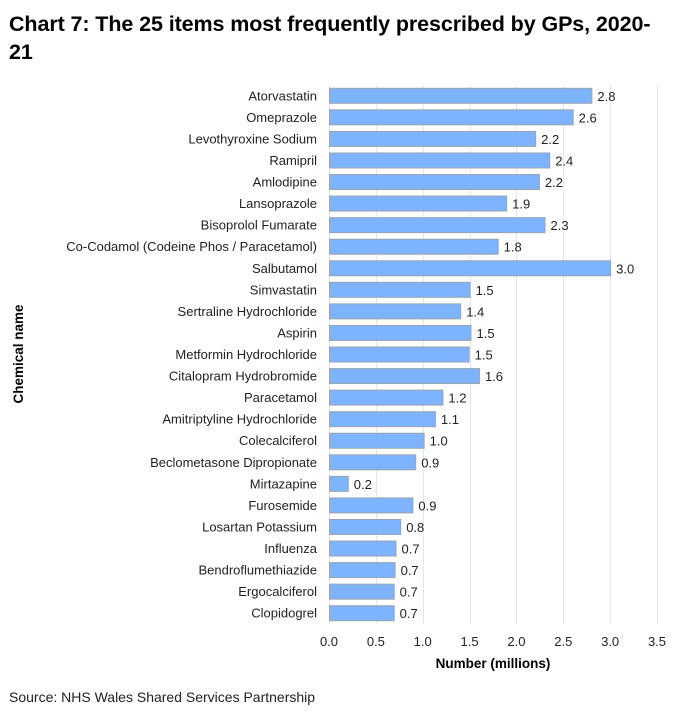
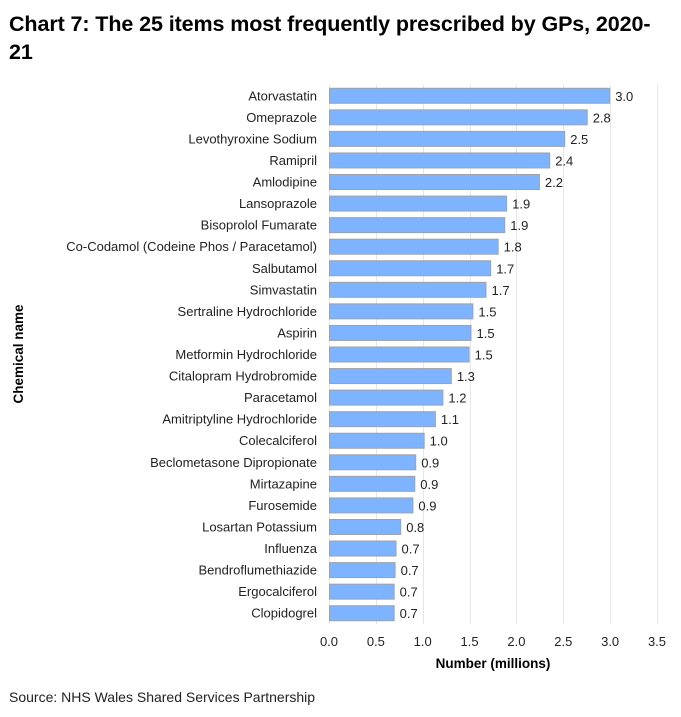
Atorvastatin: 2.8 -> 3.0
Omeprazole: 2.6 -> 2.8
Levothyroxine Sodium: 2.2 -> 2.5
Bisoprolol Fumarate: 2.3 -> 1.9
Salbutamol: 3.0 -> 1.7
Simvastatin: 1.5 -> 1.7
Sertraline Hydrochloride: 1.4 -> 1.5
Citalopram Hydrobromide: 1.6 -> 1.3
Mirtazapine: 0.2 -> 0.9
